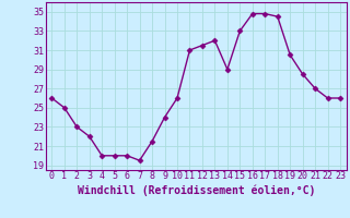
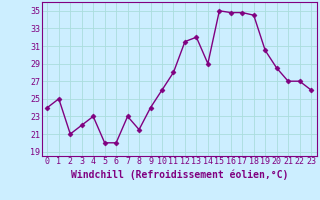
0: 26.0 -> 24.0
2: 23.0 -> 21.0
4: 20.0 -> 23.0
7: 19.5 -> 23.0
11: 31.0 -> 28.0
15: 33.0 -> 35.0
22: 26.0 -> 27.0
